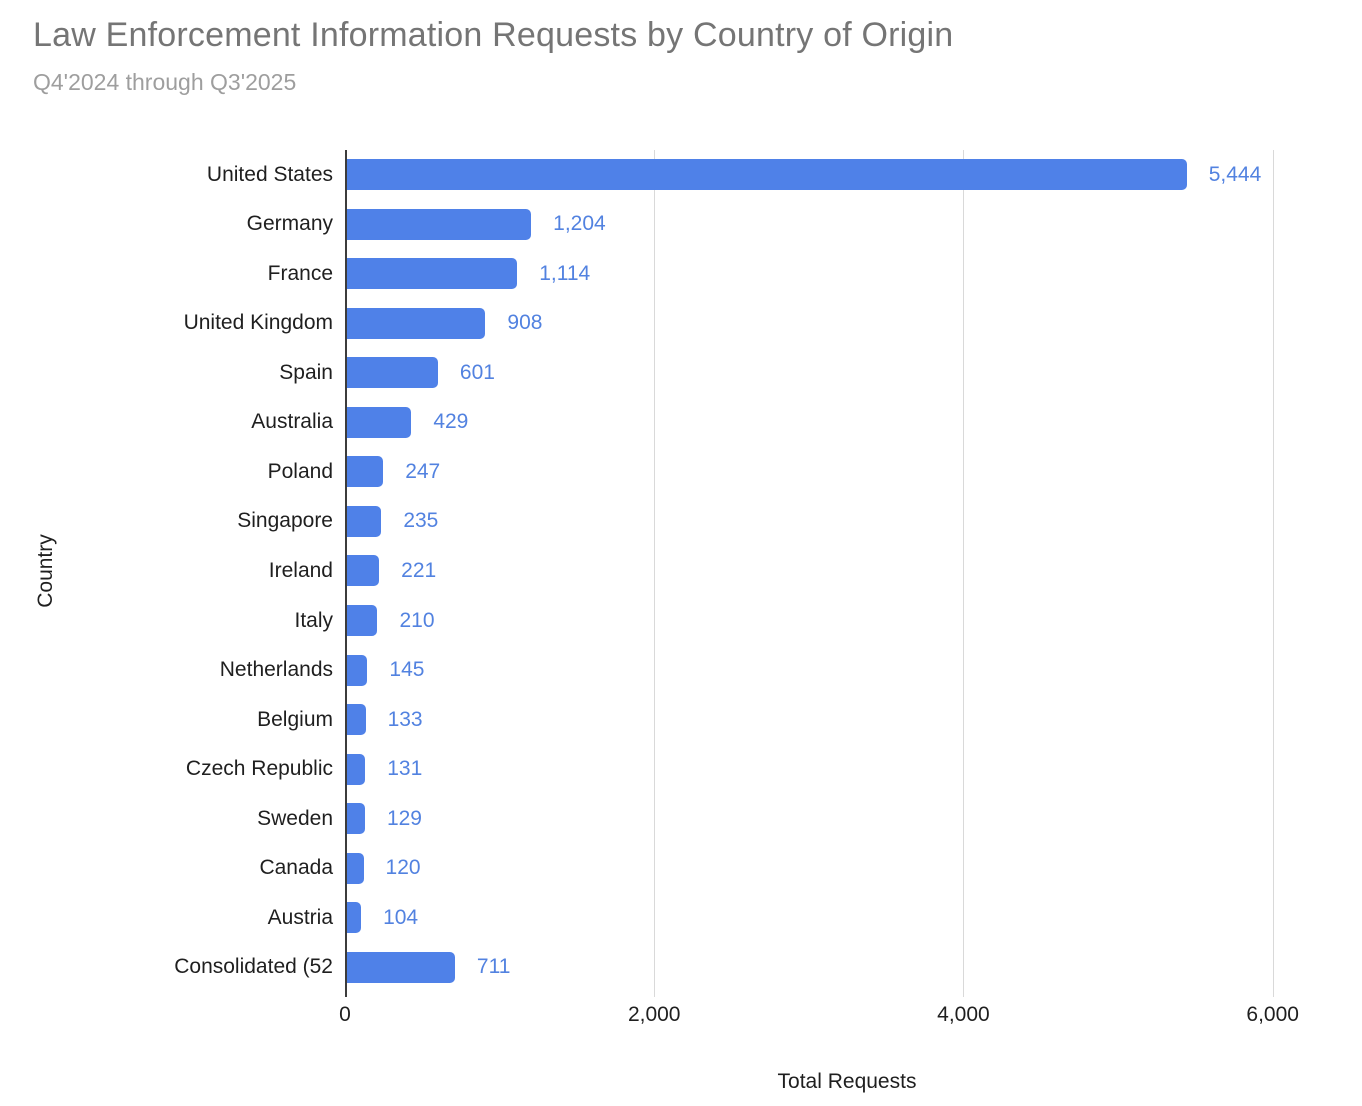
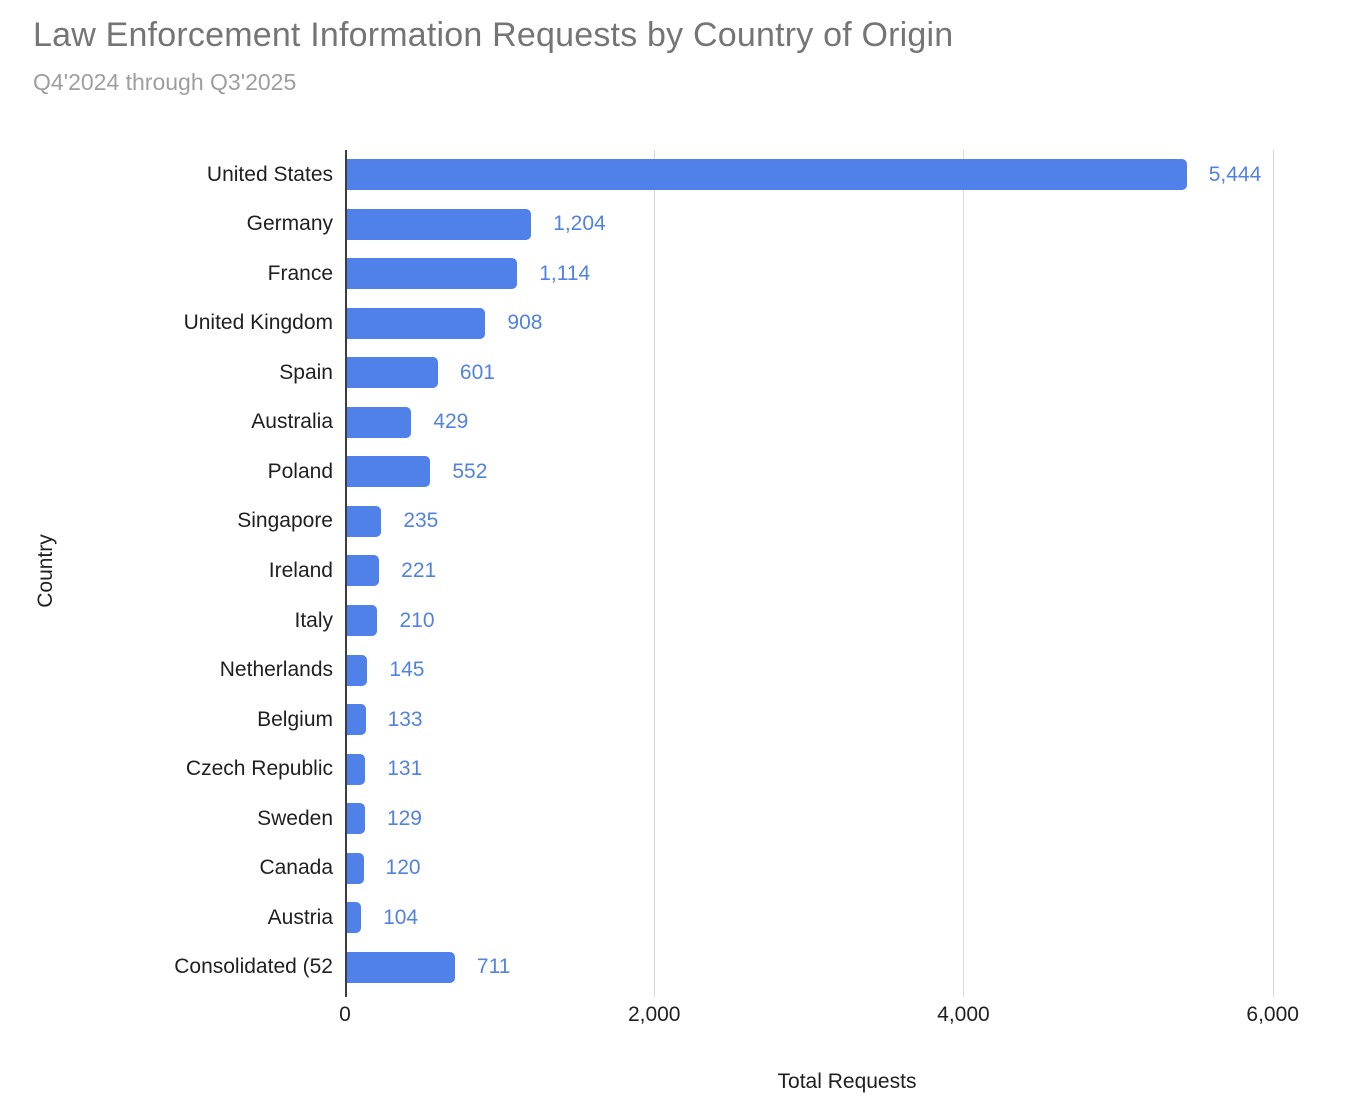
Poland: 247 -> 552
